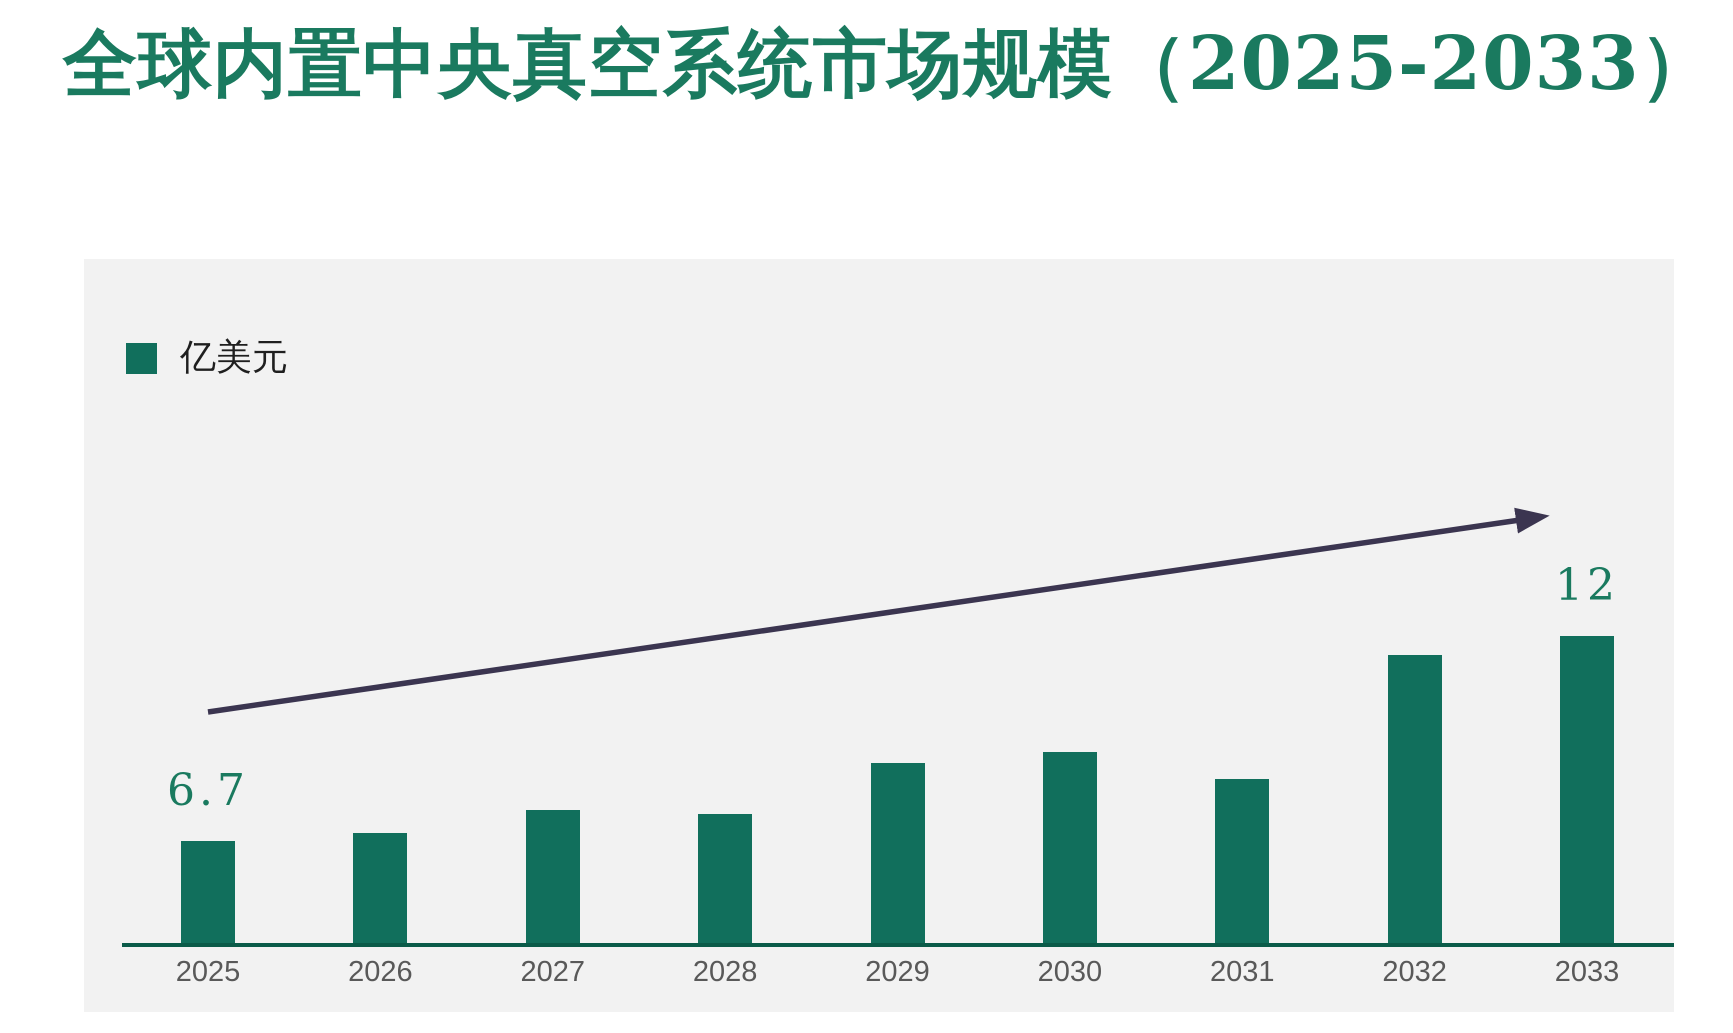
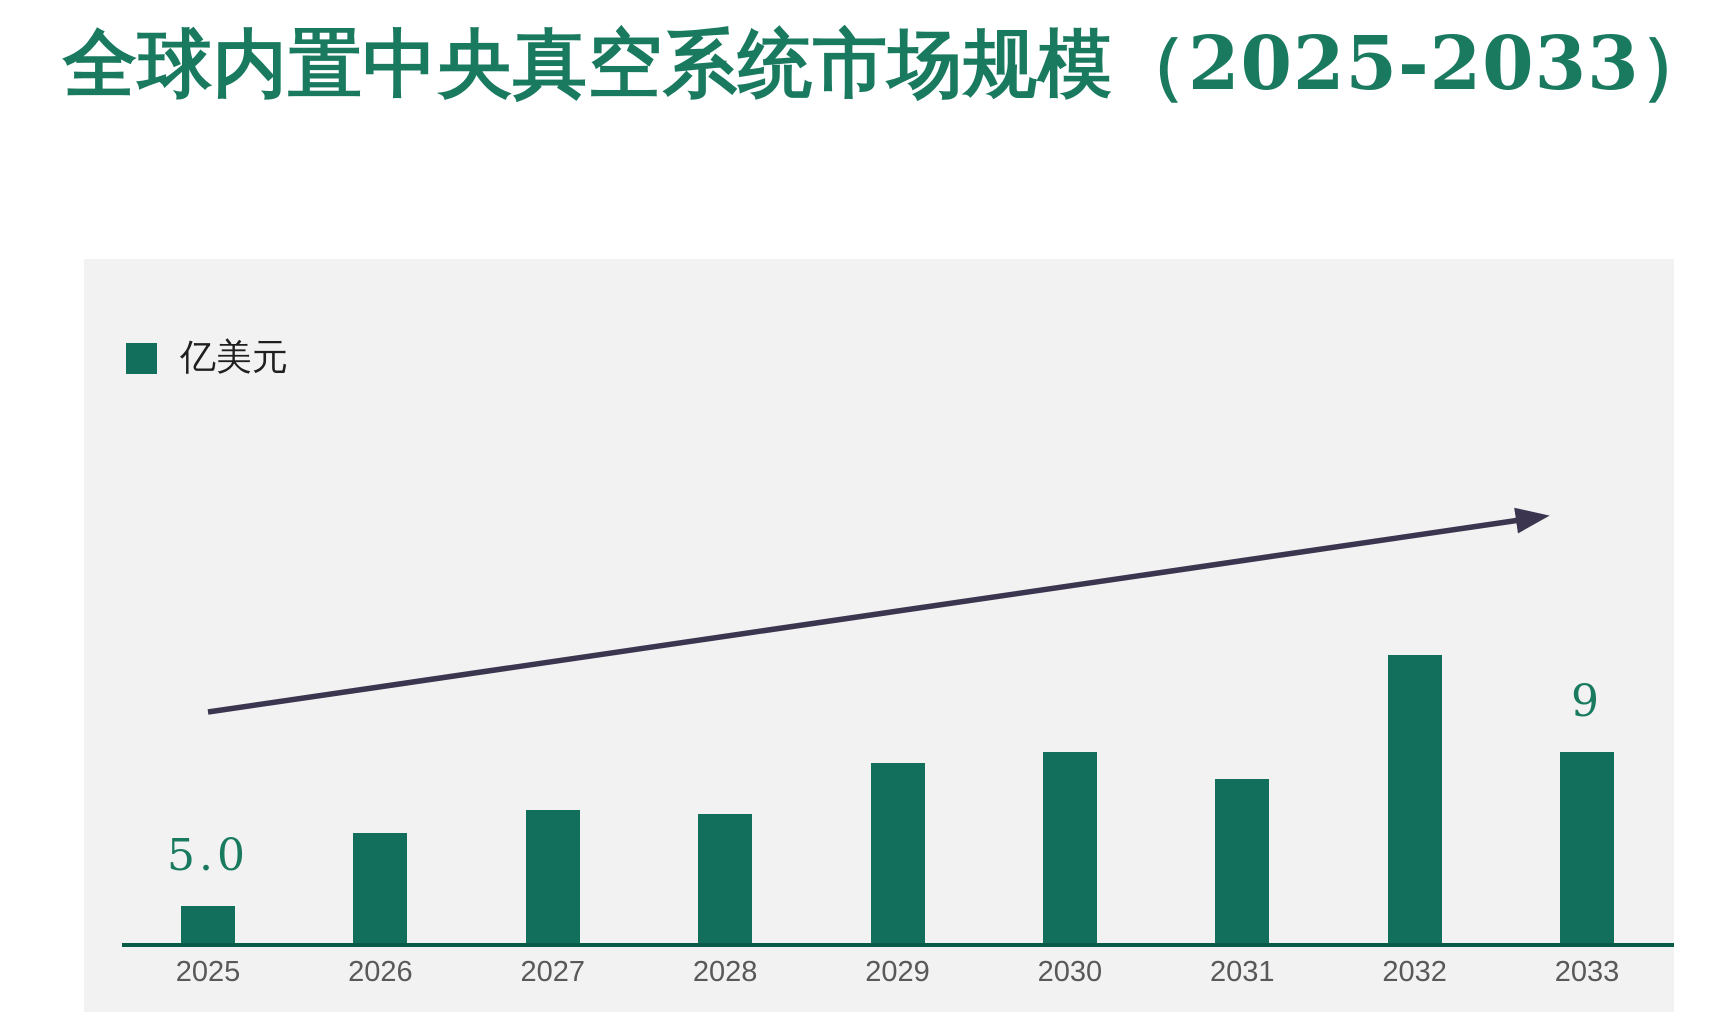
2025: 6.7 -> 5.0
2033: 12 -> 9
